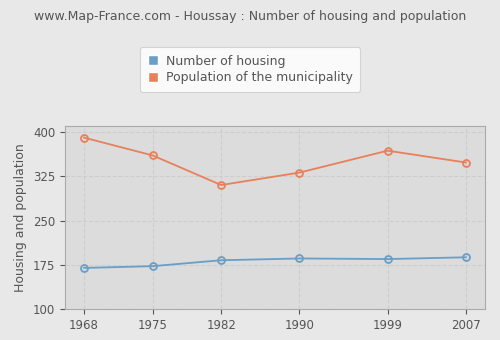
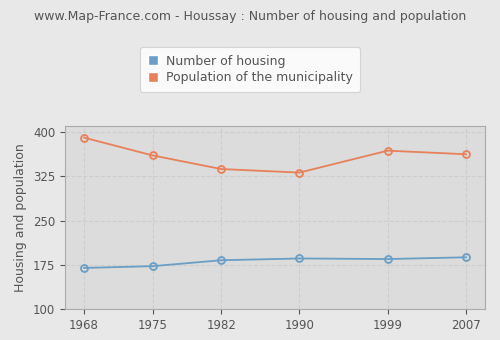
Population of the municipality/1982: 310 -> 337
Population of the municipality/2007: 348 -> 362
